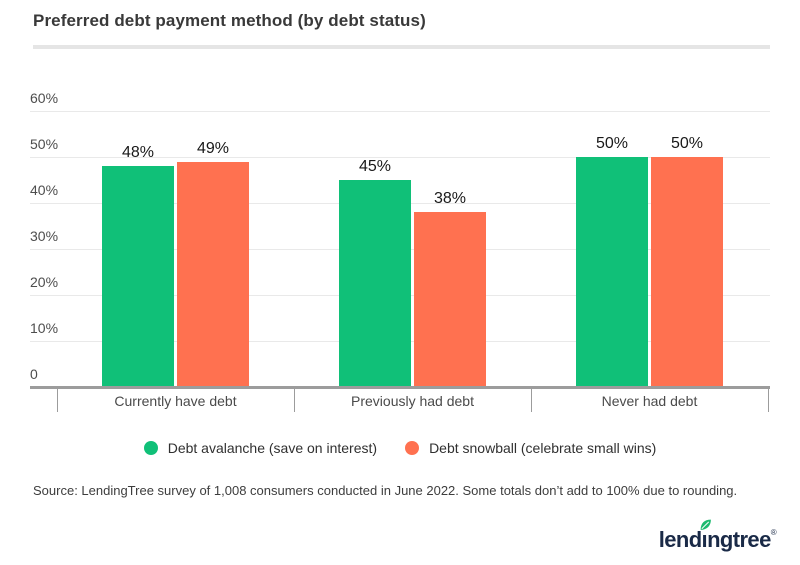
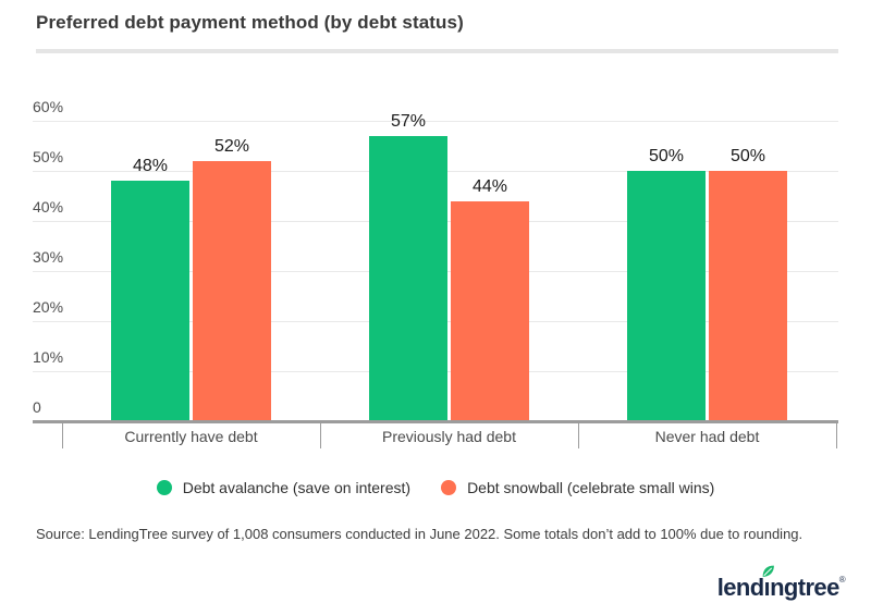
Debt snowball (celebrate small wins)/Currently have debt: 49% -> 52%
Debt avalanche (save on interest)/Previously had debt: 45% -> 57%
Debt snowball (celebrate small wins)/Previously had debt: 38% -> 44%
